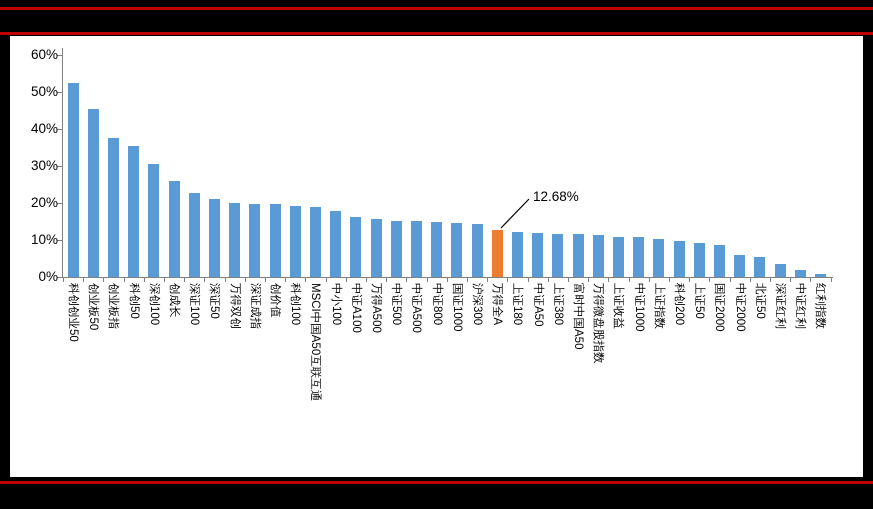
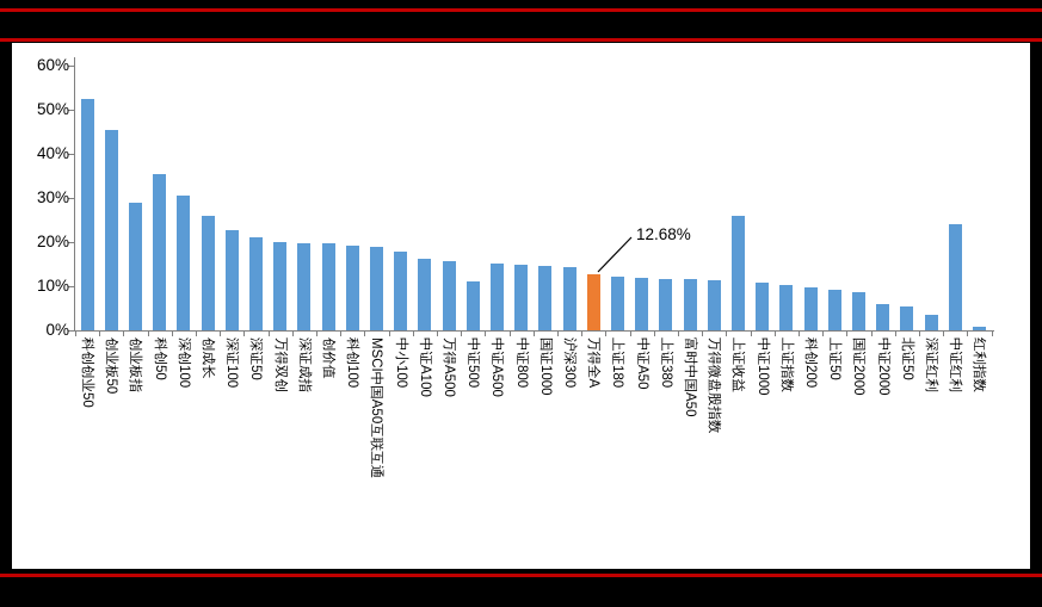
创业板指: 38% -> 29%
中证500: 15% -> 11%
上证收益: 11% -> 26%
中证红利: 2% -> 24%
